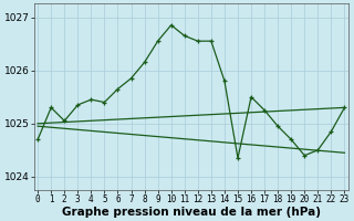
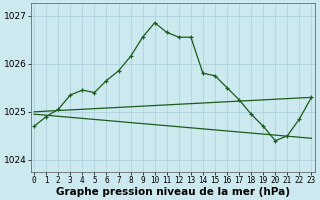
1: 1025.30 -> 1024.90
15: 1024.35 -> 1025.75
